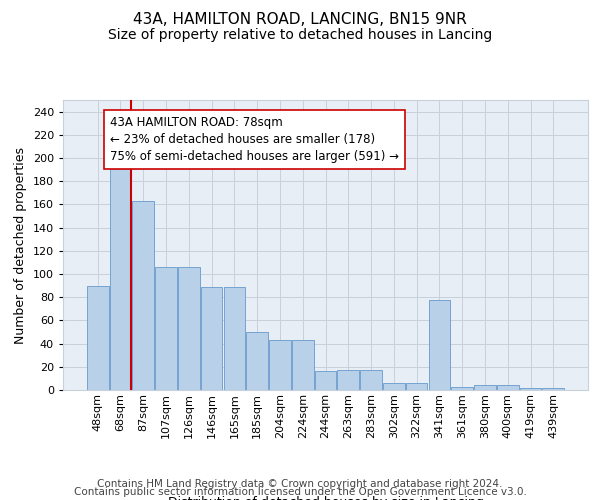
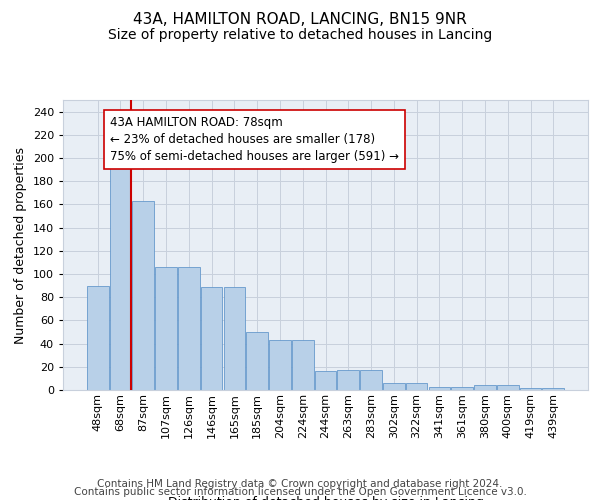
341sqm: 78 -> 3
